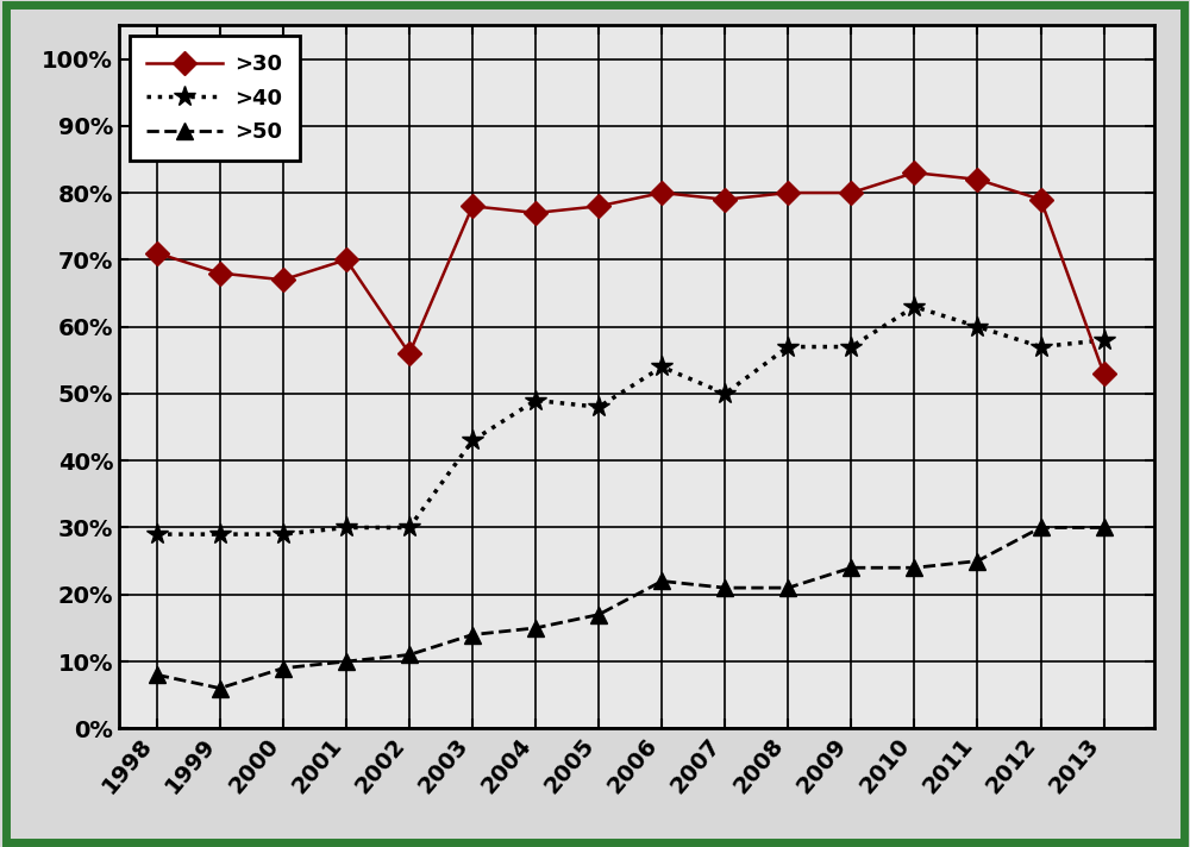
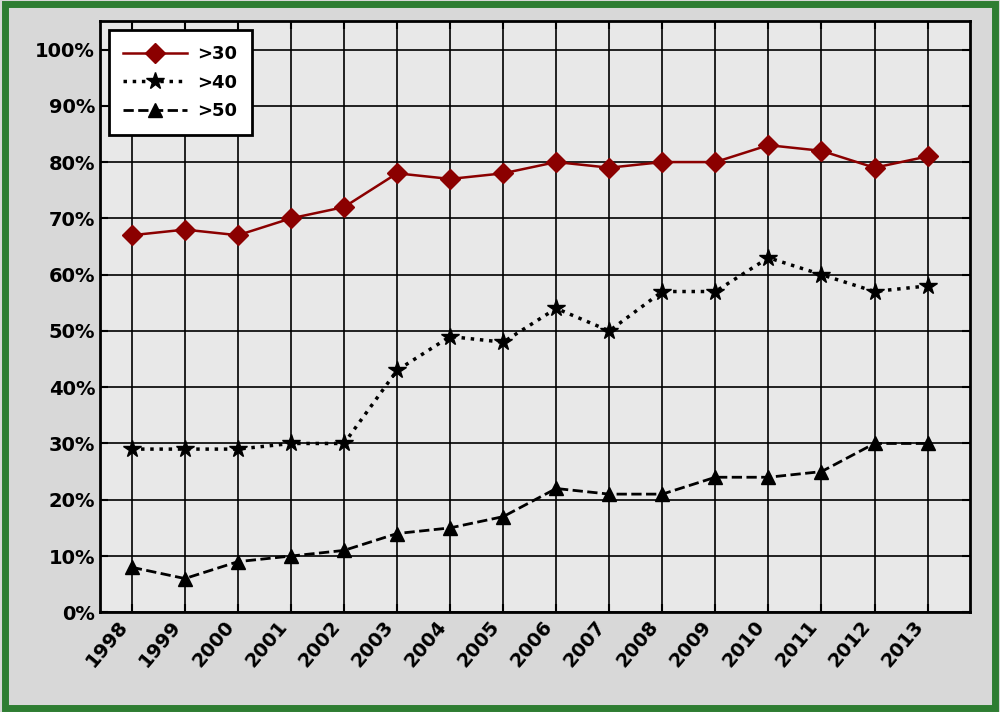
>30/1998: 71% -> 67%
>30/2002: 56% -> 72%
>30/2013: 53% -> 81%
